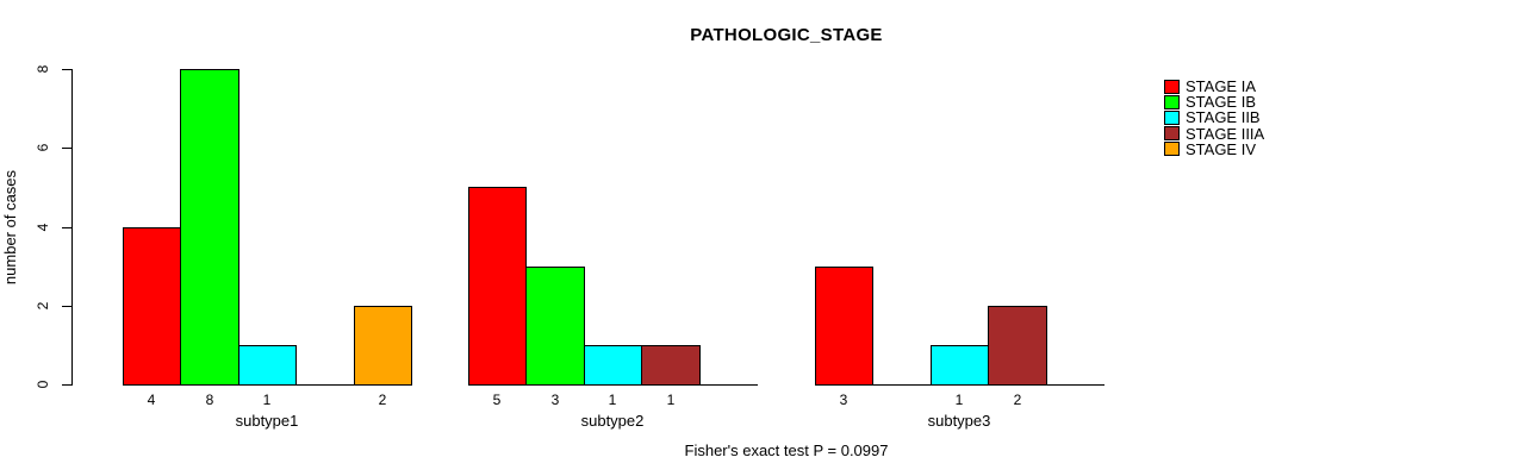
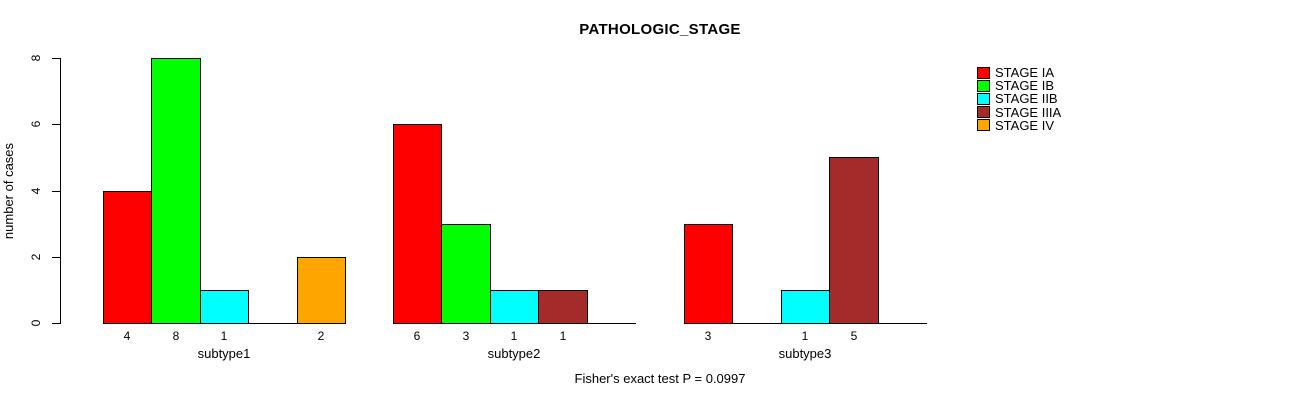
STAGE IA/subtype2: 5 -> 6
STAGE IIIA/subtype3: 2 -> 5
